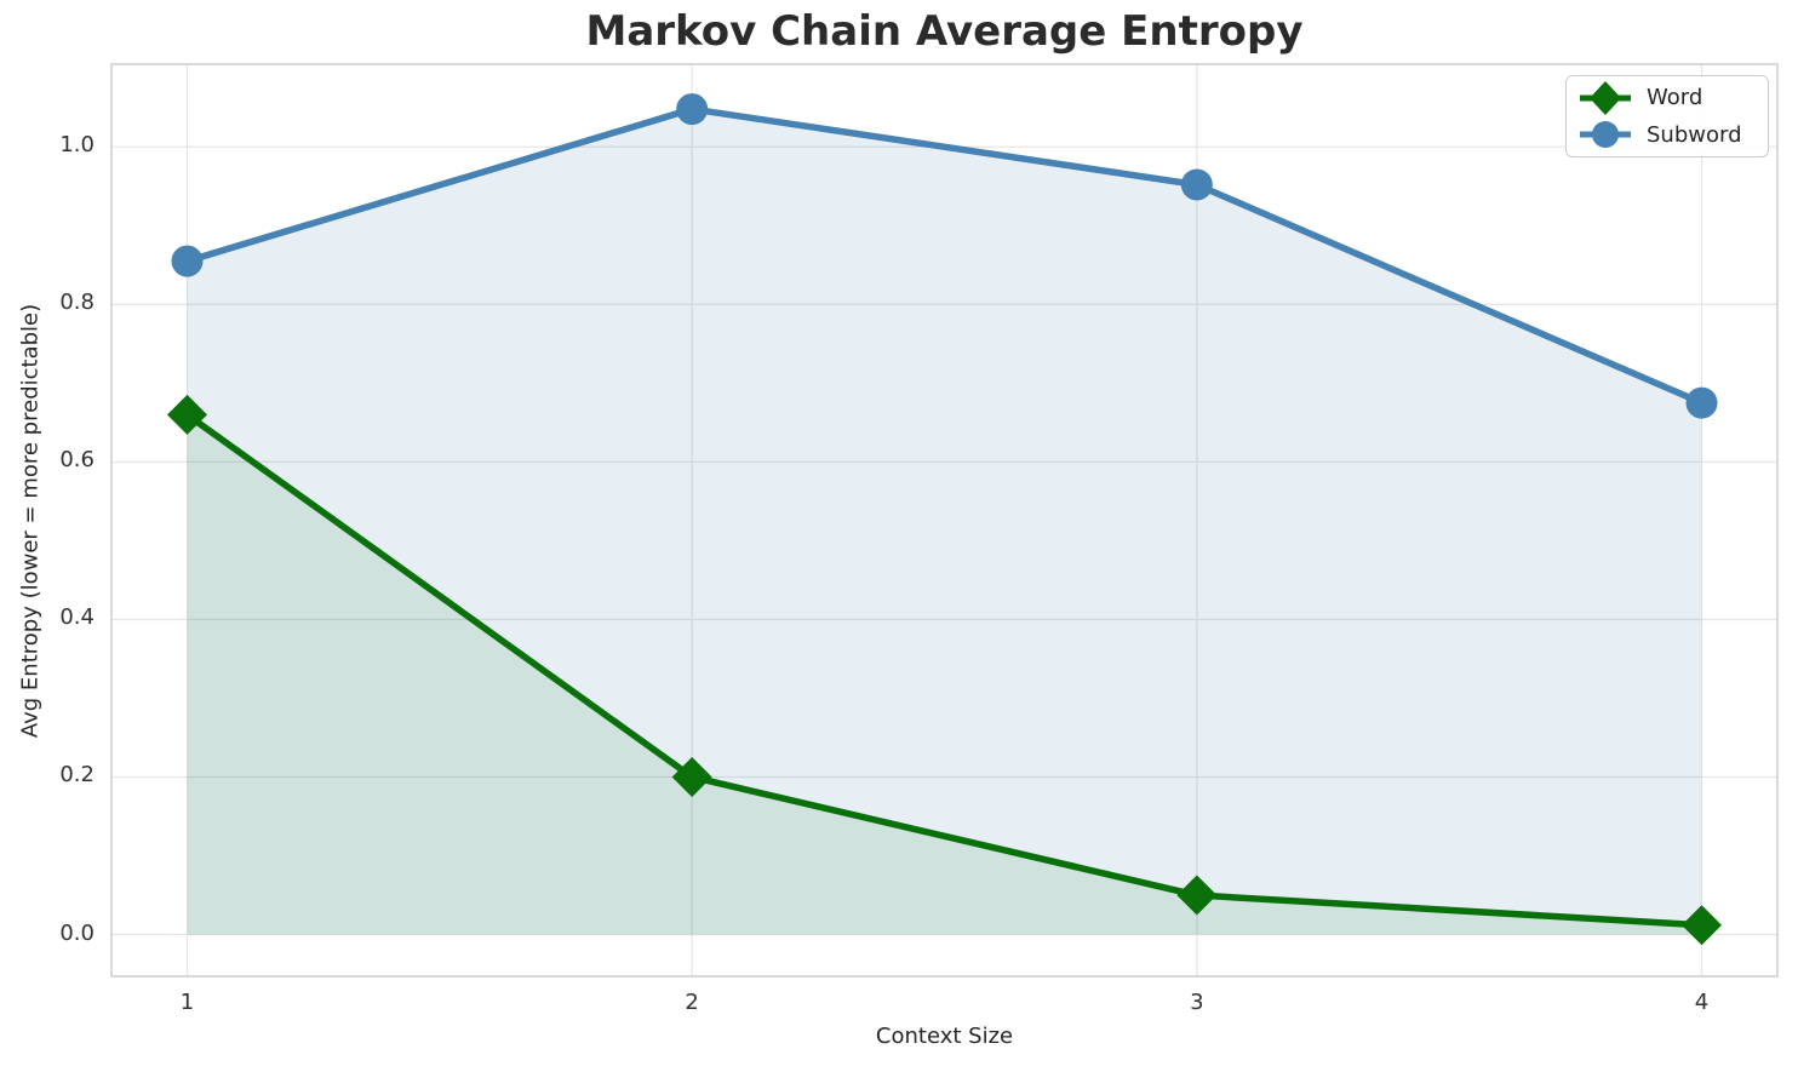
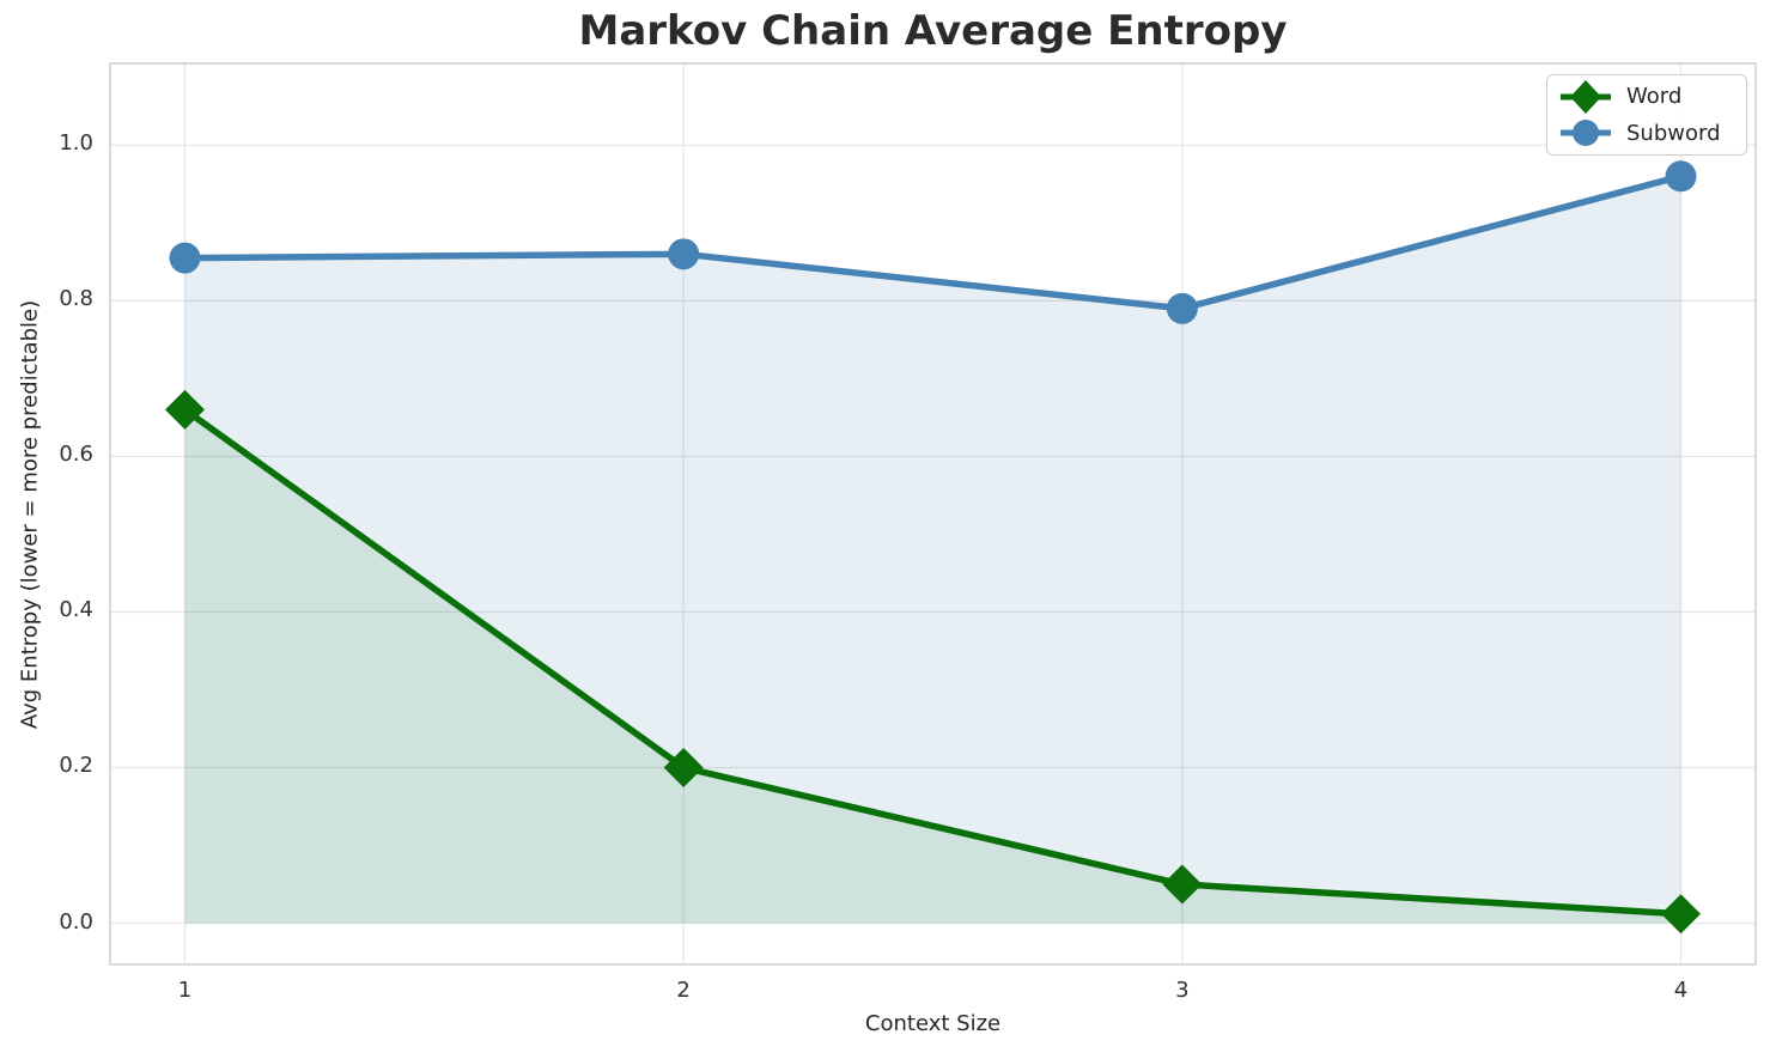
Subword/2: 1.05 -> 0.86
Subword/3: 0.95 -> 0.79
Subword/4: 0.68 -> 0.96
